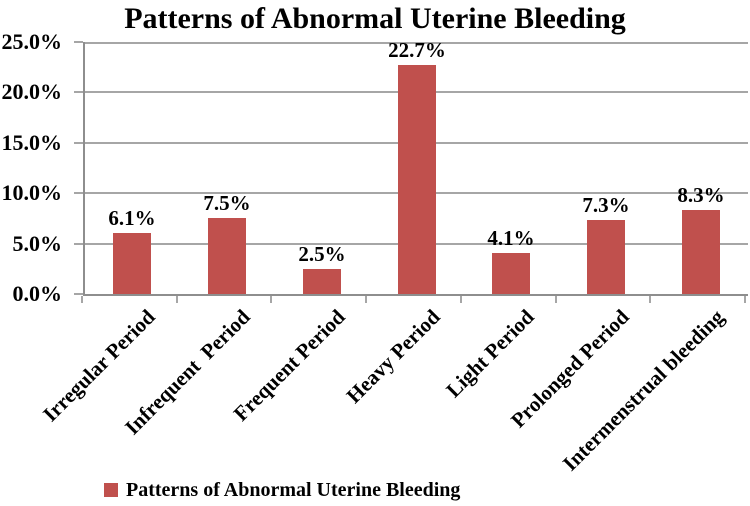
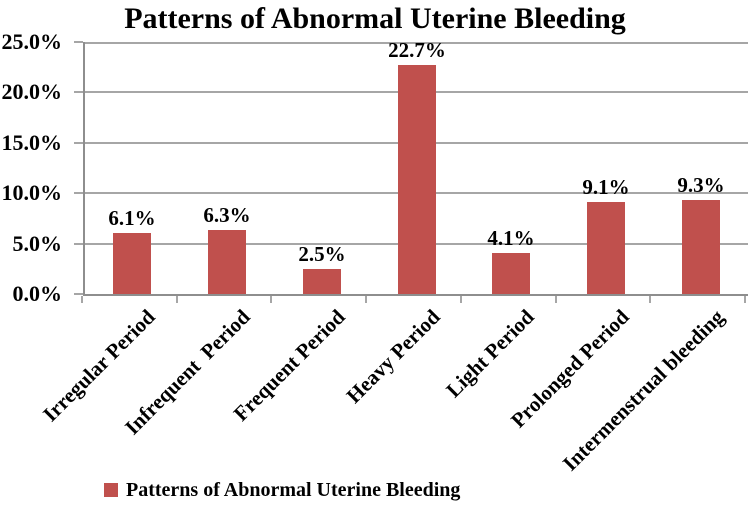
Infrequent Period: 7.5% -> 6.3%
Prolonged Period: 7.3% -> 9.1%
Intermenstrual bleeding: 8.3% -> 9.3%
